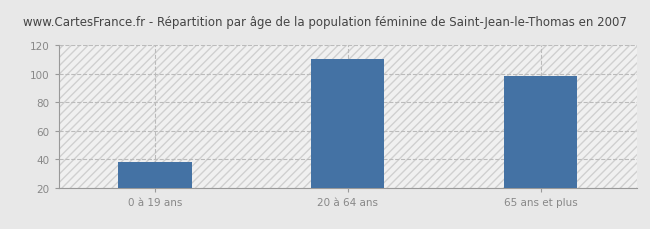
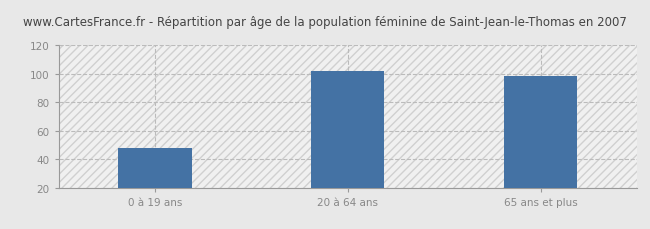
0 à 19 ans: 38 -> 48
20 à 64 ans: 110 -> 102
